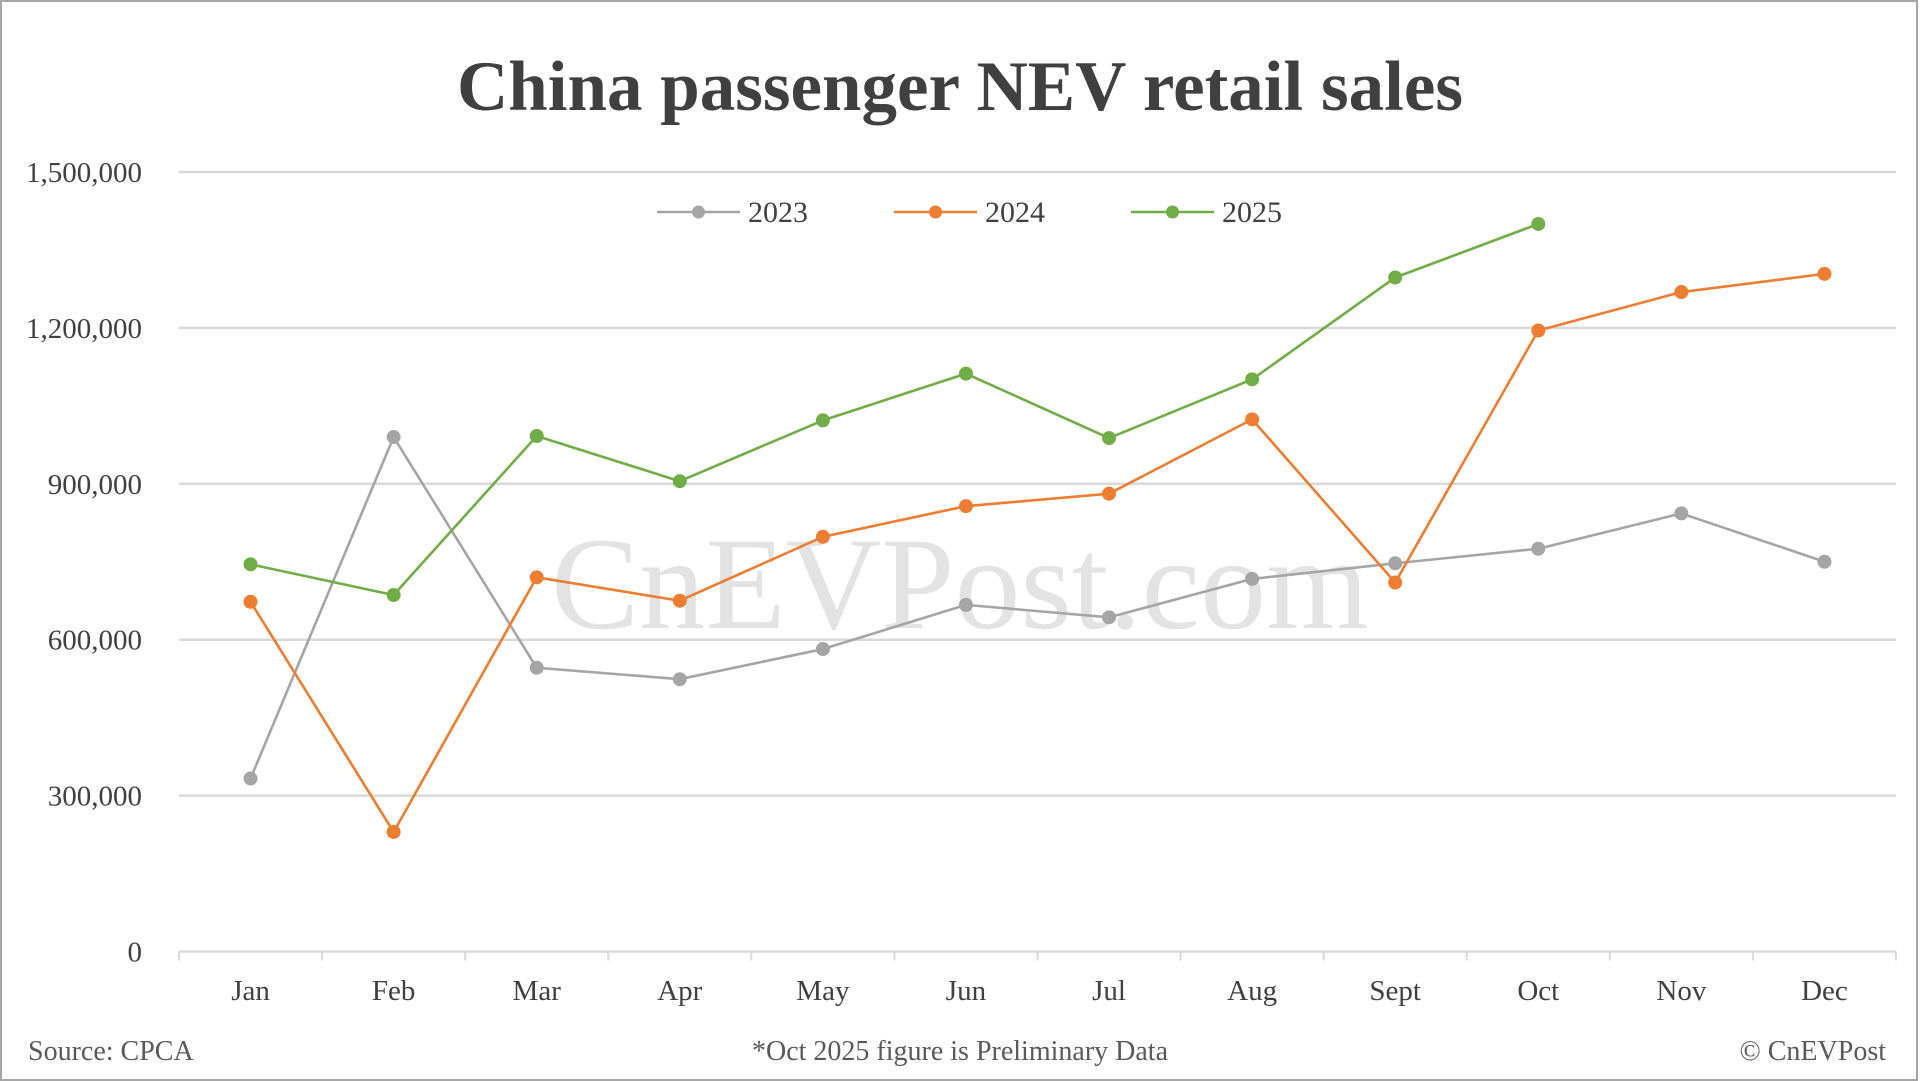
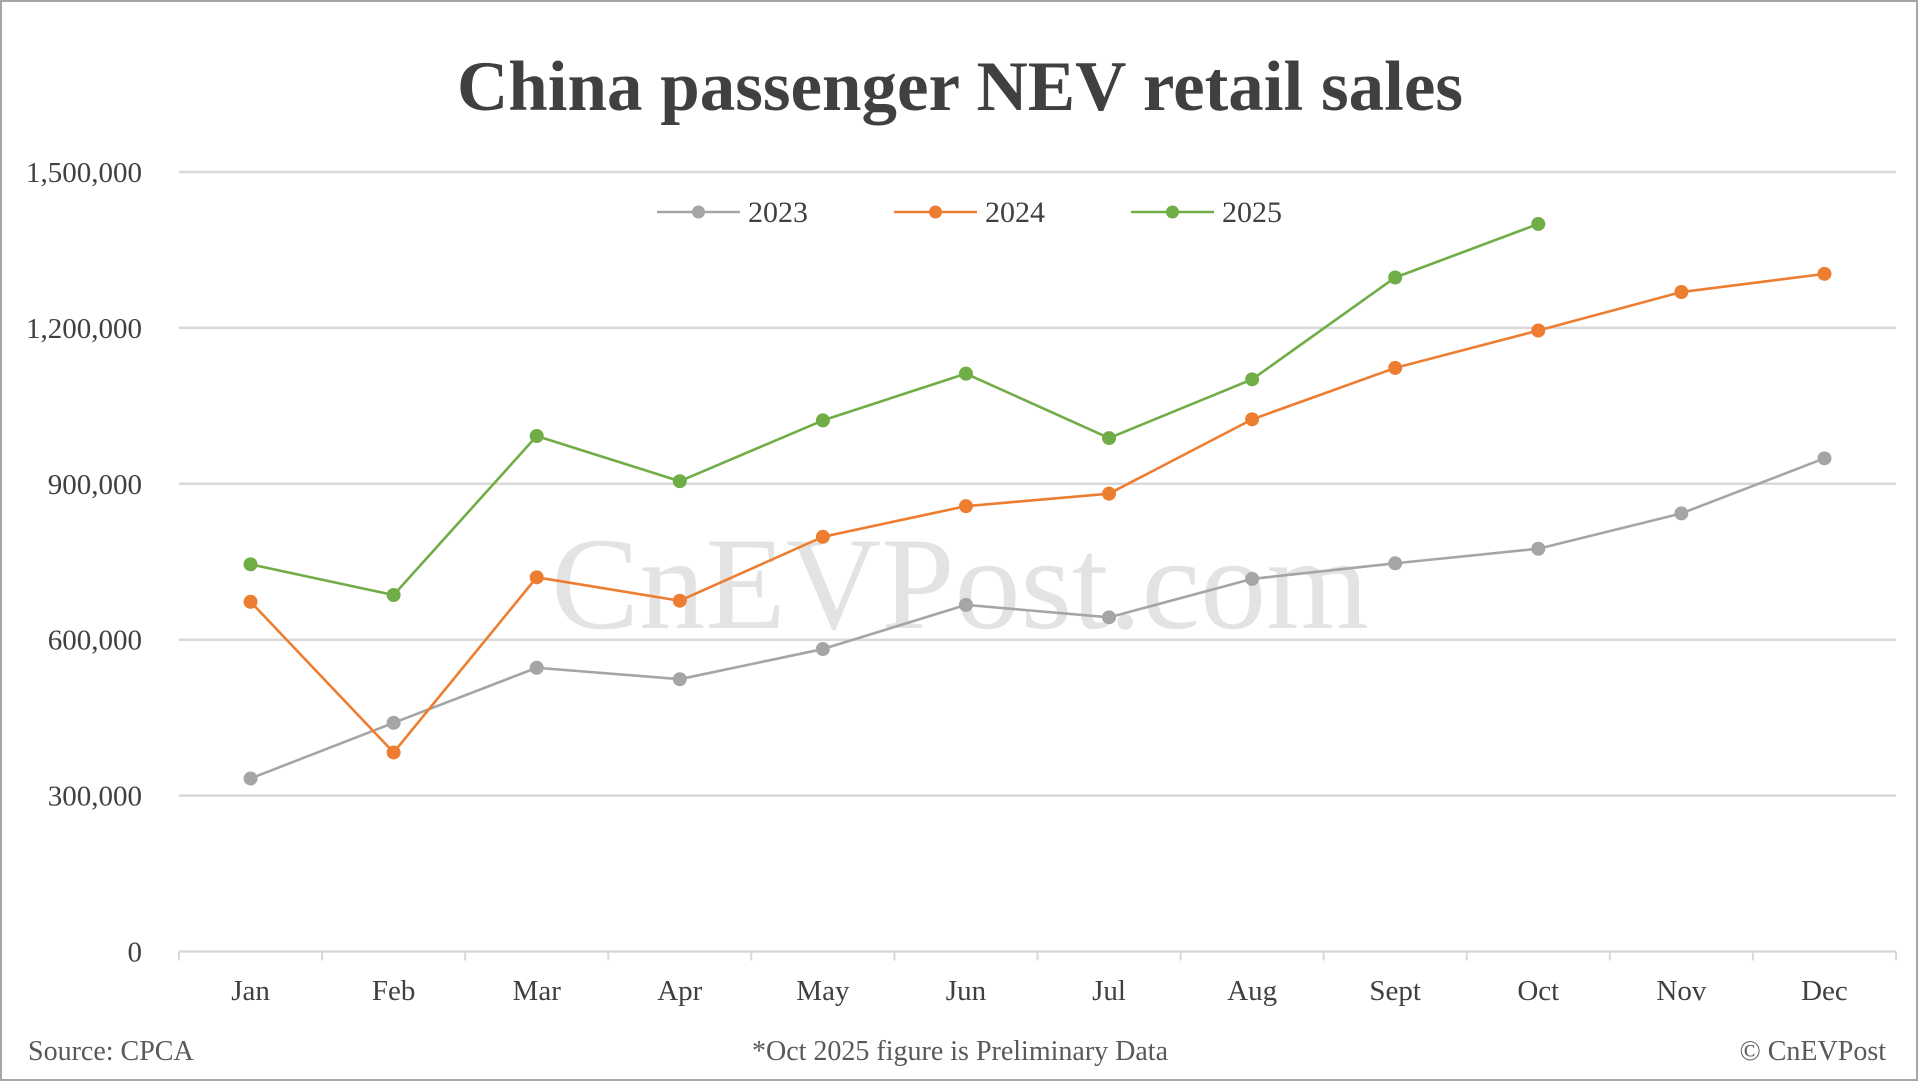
2023/Feb: 990000 -> 440000
2024/Feb: 230000 -> 380000
2024/Sept: 710000 -> 1120000
2023/Dec: 750000 -> 950000
